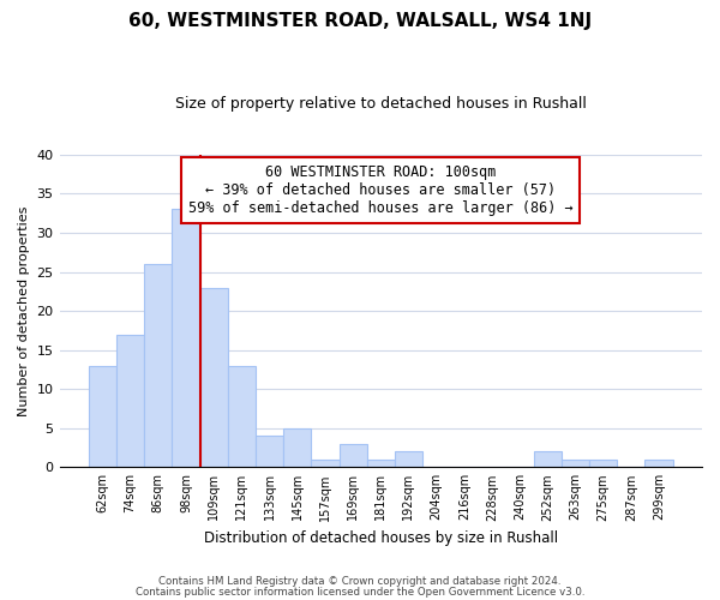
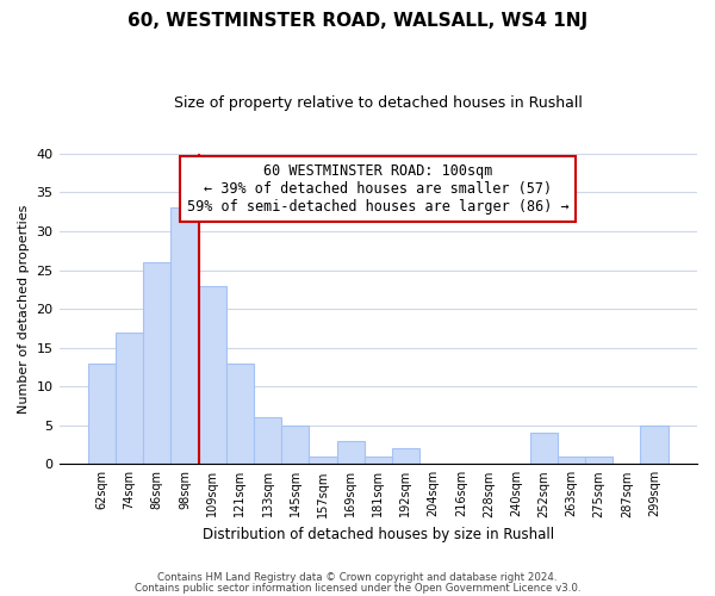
133sqm: 4 -> 6
252sqm: 2 -> 4
299sqm: 1 -> 5
